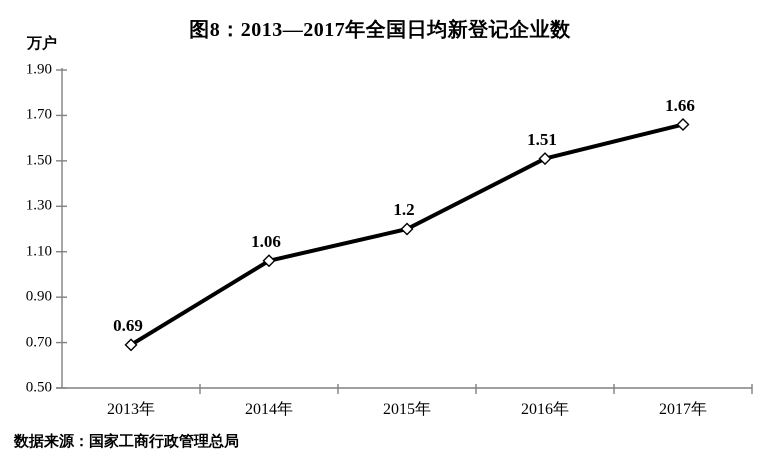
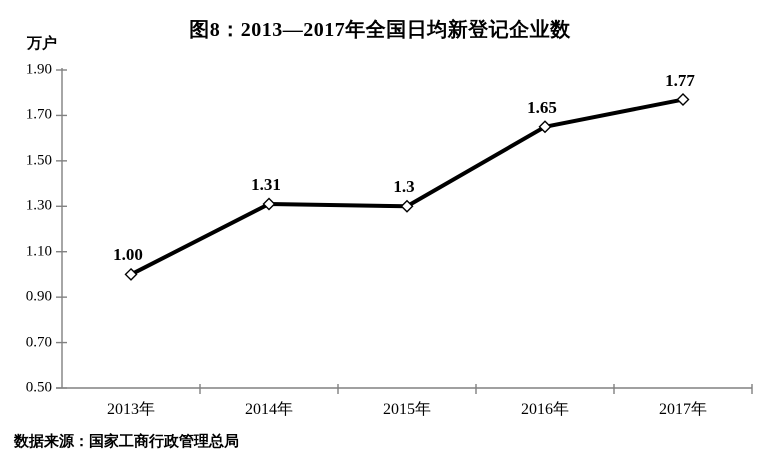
2013年: 0.69 -> 1.00
2014年: 1.06 -> 1.31
2015年: 1.2 -> 1.3
2016年: 1.51 -> 1.65
2017年: 1.66 -> 1.77
